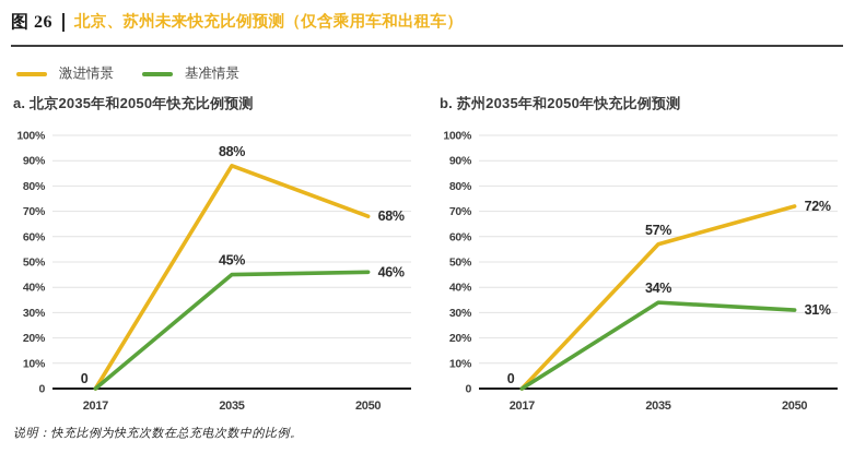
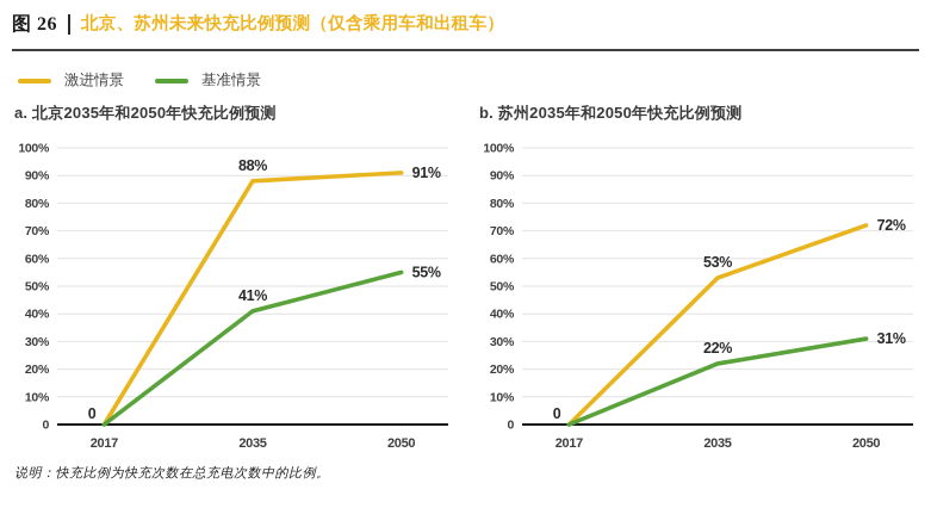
a. 北京2035年和2050年快充比例预测/基准情景/2035: 45% -> 41%
a. 北京2035年和2050年快充比例预测/激进情景/2050: 68% -> 91%
a. 北京2035年和2050年快充比例预测/基准情景/2050: 46% -> 55%
b. 苏州2035年和2050年快充比例预测/激进情景/2035: 57% -> 53%
b. 苏州2035年和2050年快充比例预测/基准情景/2035: 34% -> 22%
